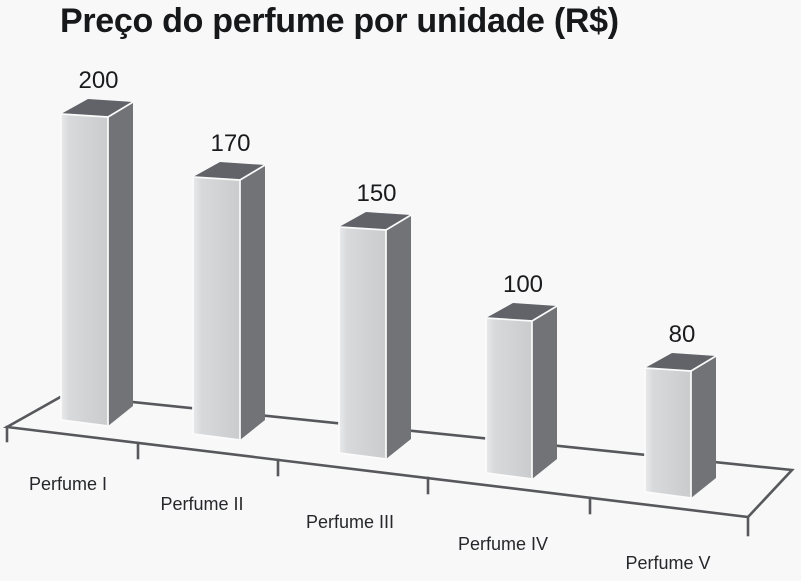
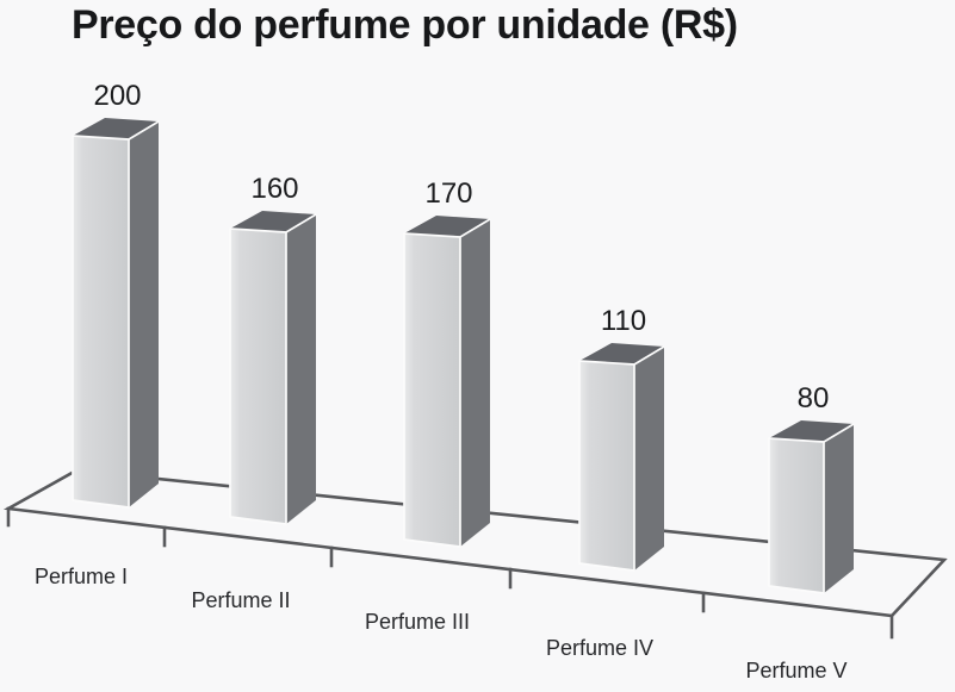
Perfume II: 170 -> 160
Perfume III: 150 -> 170
Perfume IV: 100 -> 110
